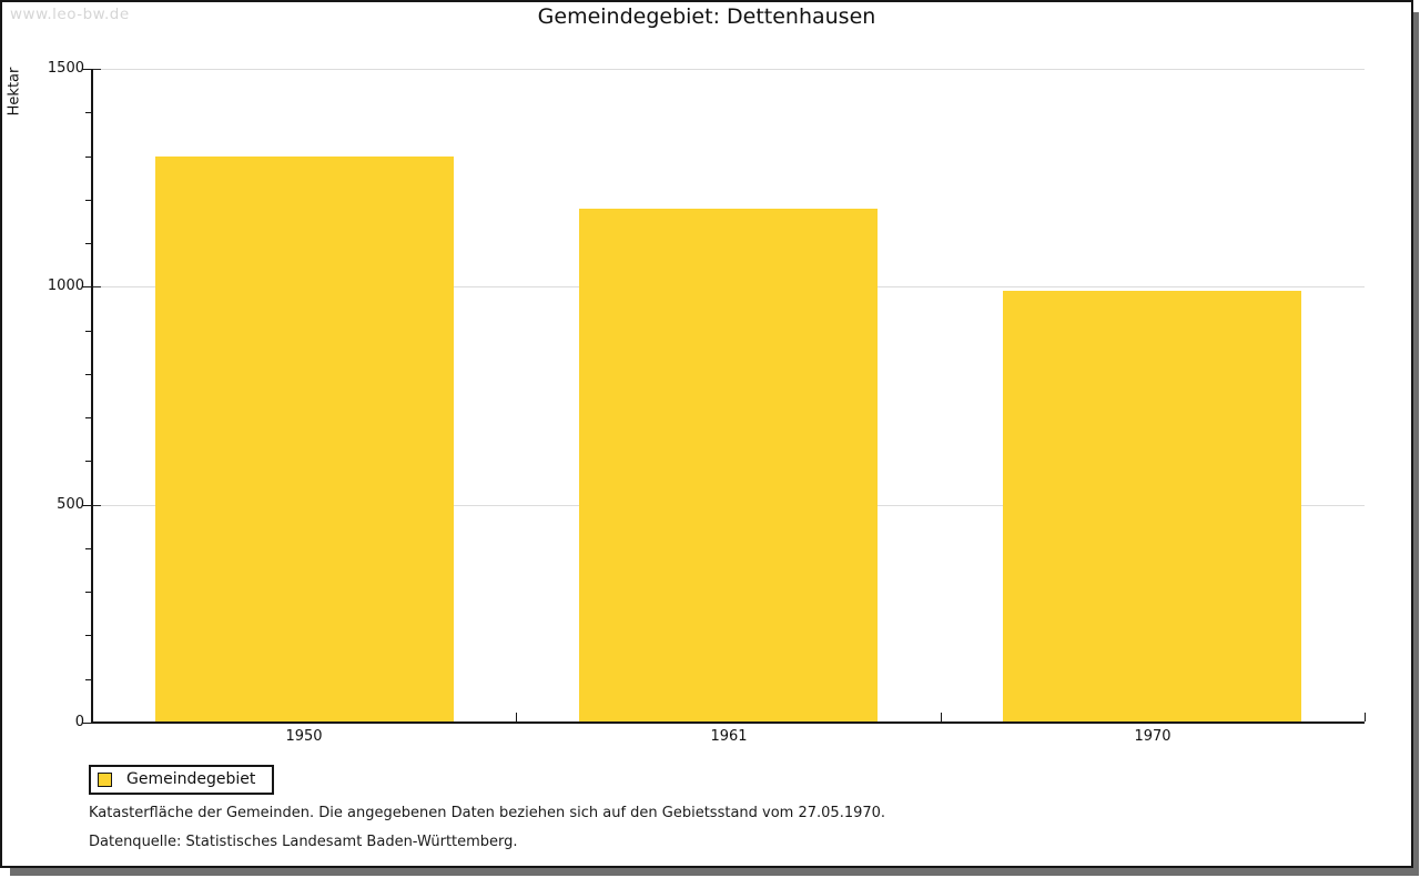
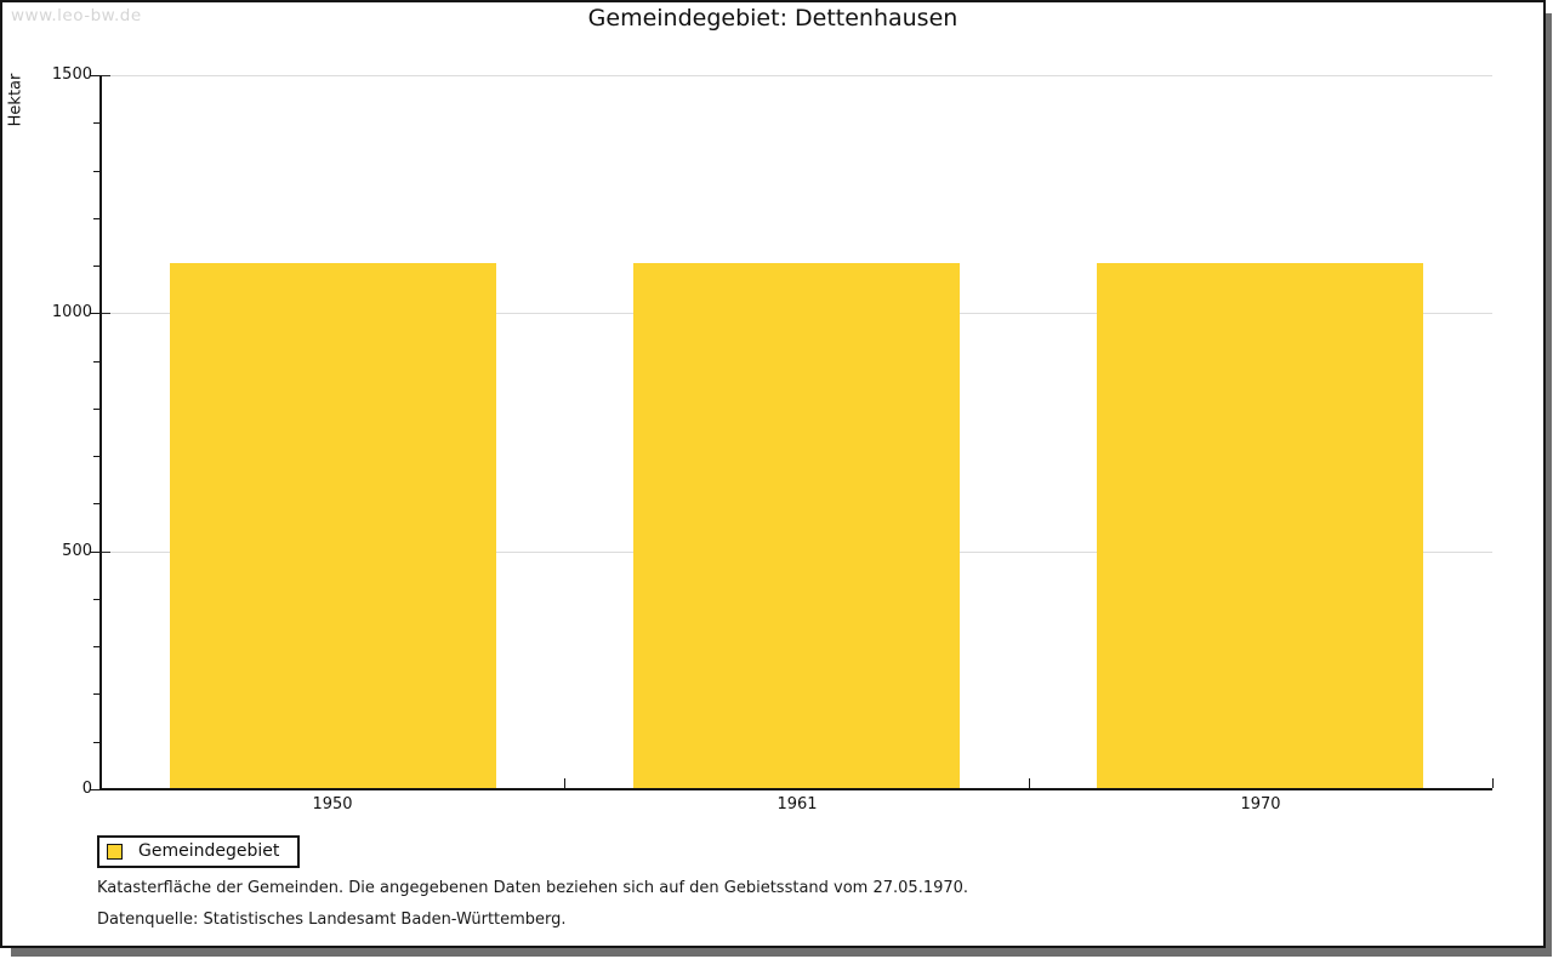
1950: 1300 -> 1100
1961: 1180 -> 1100
1970: 990 -> 1100
